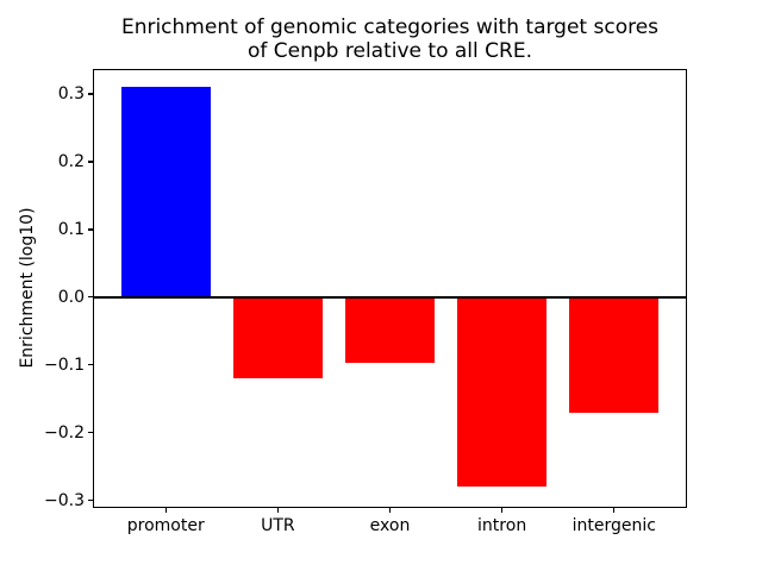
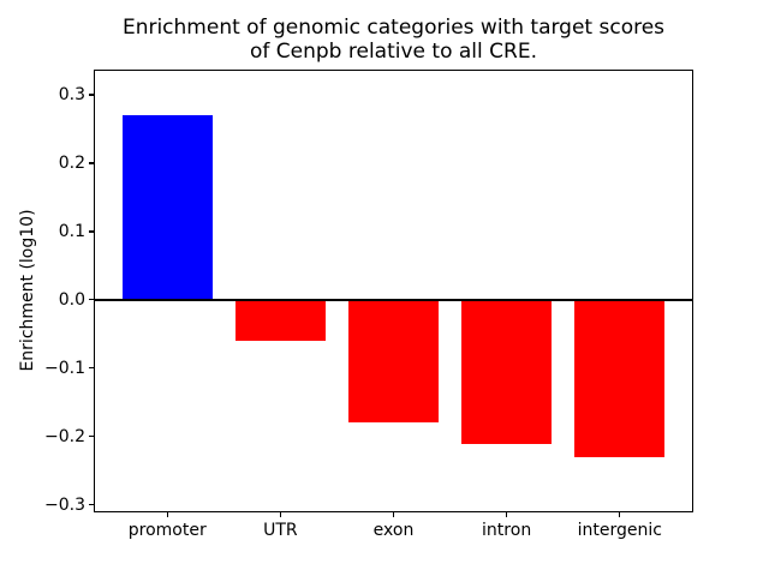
promoter: 0.31 -> 0.27
UTR: -0.12 -> -0.06
exon: -0.10 -> -0.18
intron: -0.28 -> -0.21
intergenic: -0.17 -> -0.23
